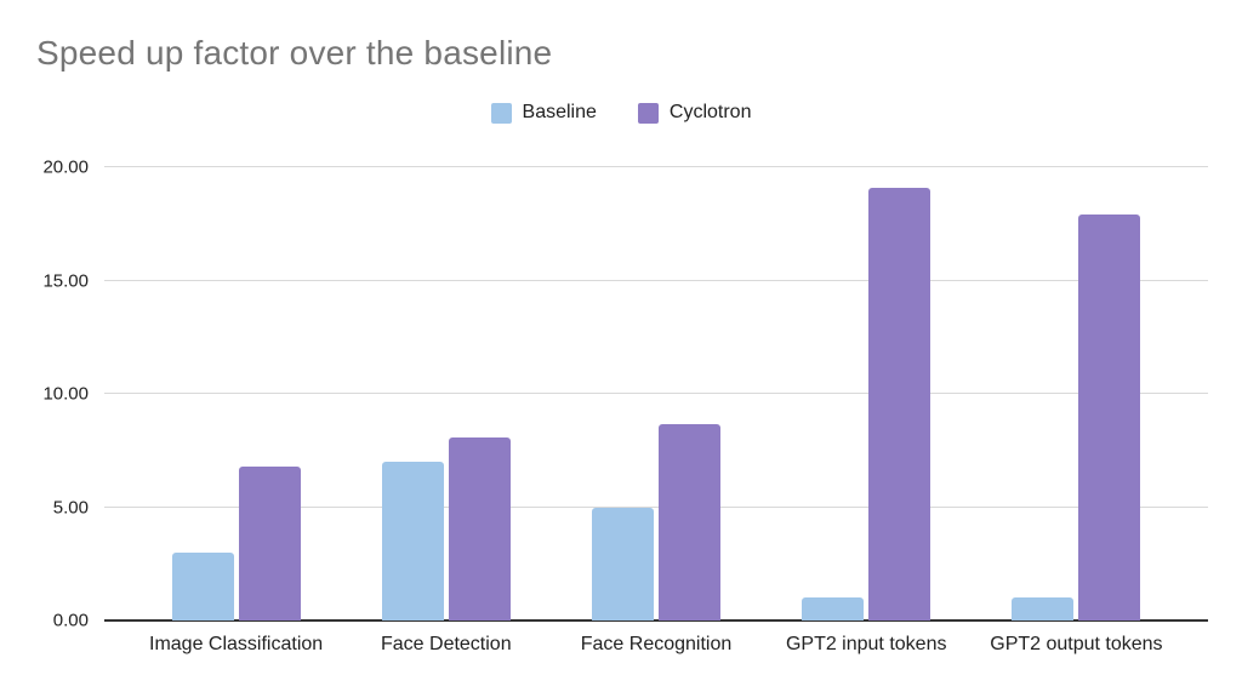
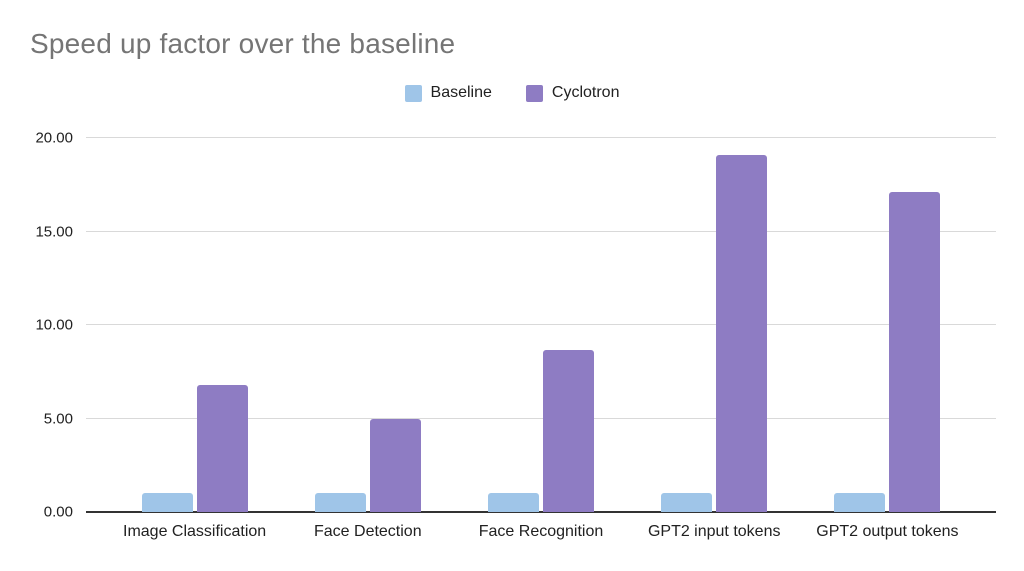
Baseline/Image Classification: 3 -> 1
Baseline/Face Detection: 7 -> 1
Cyclotron/Face Detection: 8.1 -> 5.0
Baseline/Face Recognition: 5 -> 1
Cyclotron/GPT2 output tokens: 17.9 -> 17.1
